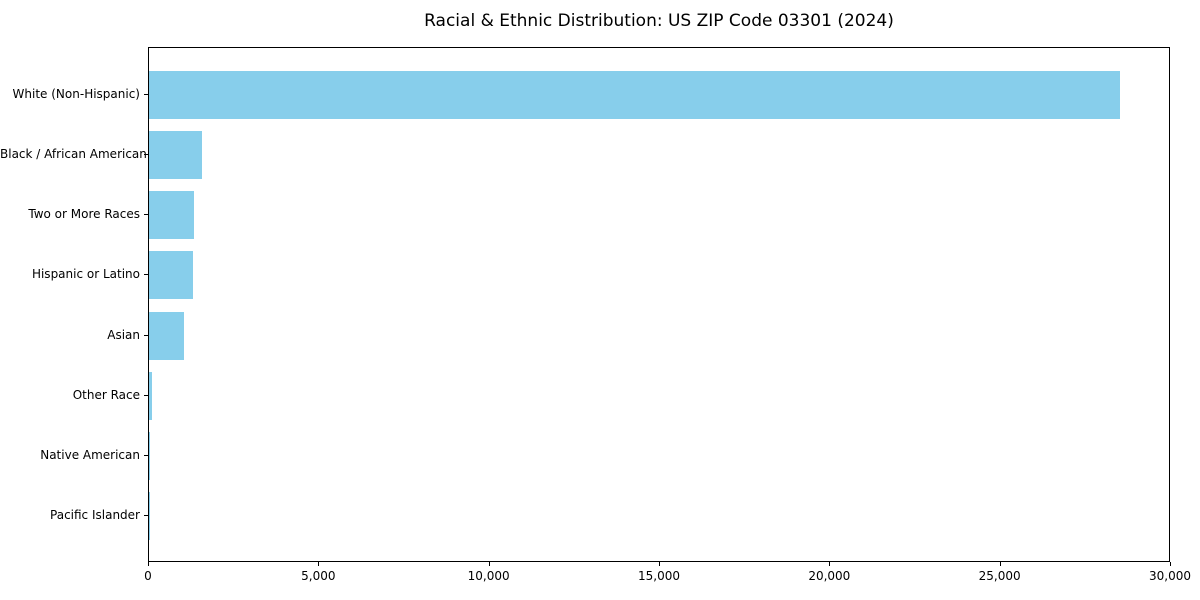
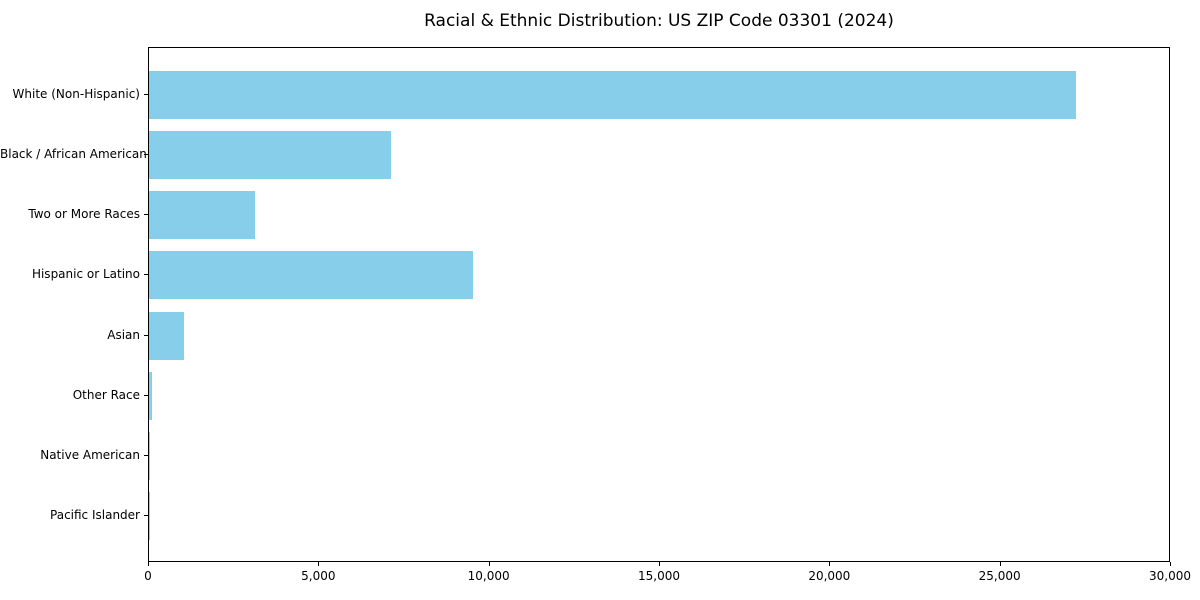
White (Non-Hispanic): 28500 -> 27200
Black / African American: 1600 -> 7100
Two or More Races: 1300 -> 3100
Hispanic or Latino: 1300 -> 9500
